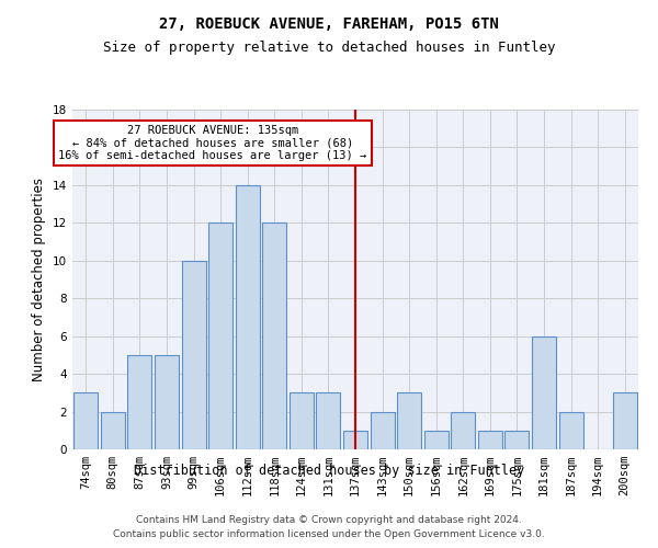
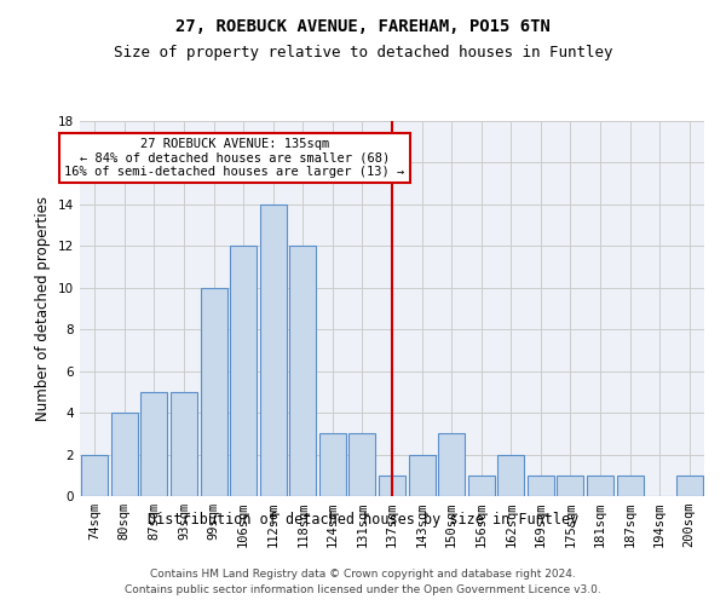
74sqm: 3 -> 2
80sqm: 2 -> 4
181sqm: 6 -> 1
187sqm: 2 -> 1
200sqm: 3 -> 1
